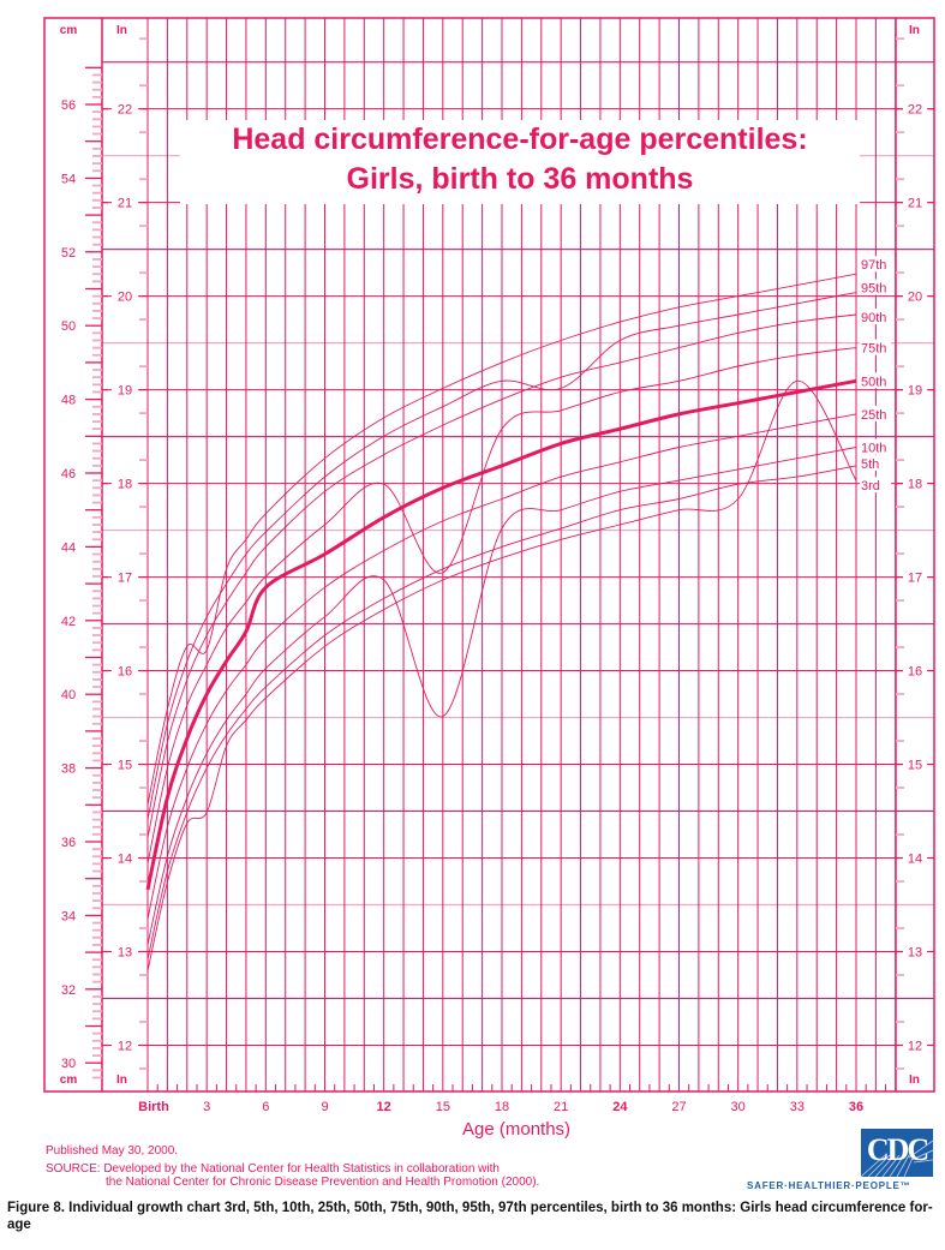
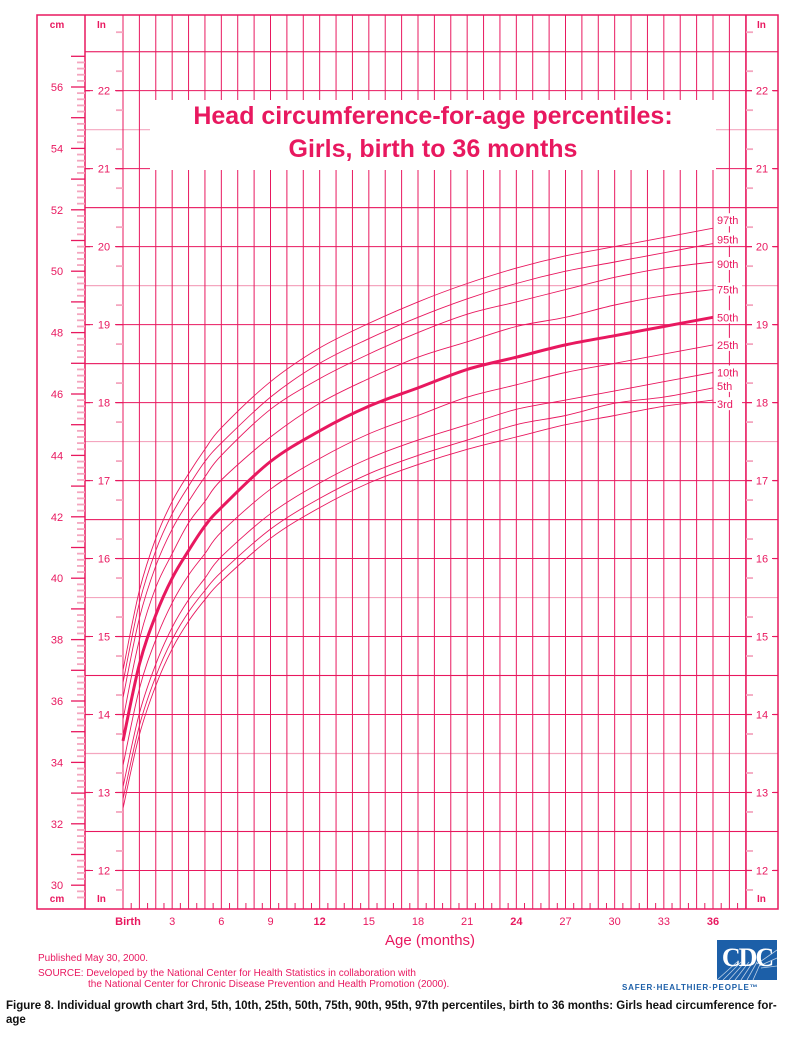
97th/3: 41.2 -> 42.5
3rd/3: 36.8 -> 37.7
50th/6: 42.9 -> 42.3
75th/15: 43.3 -> 46.5
10th/15: 39.4 -> 43.9
95th/21: 48.3 -> 49.1
3rd/33: 48.5 -> 45.6
